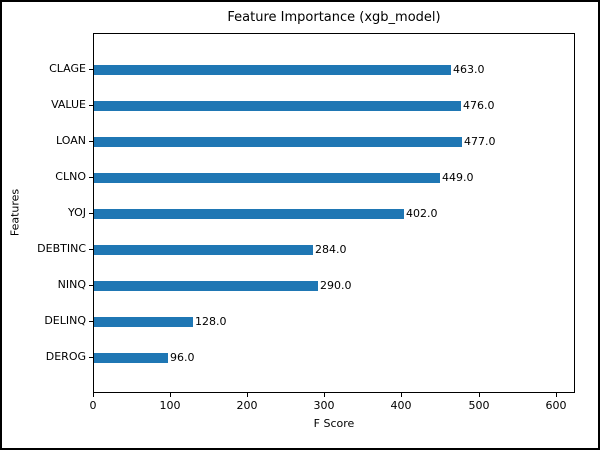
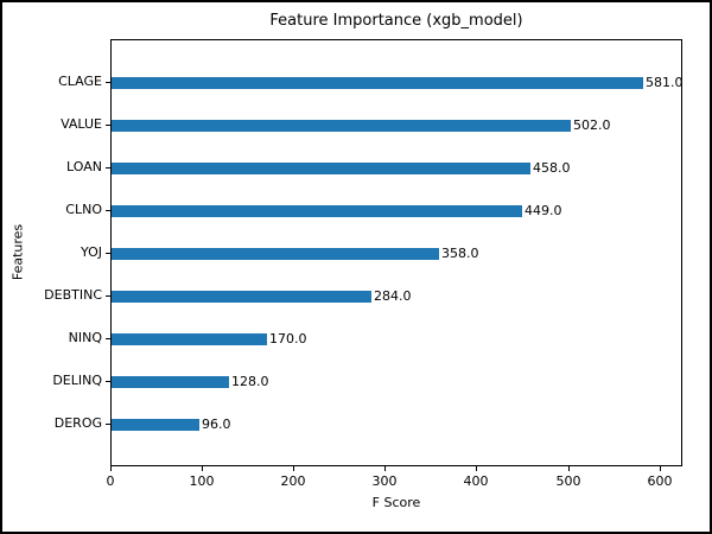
CLAGE: 463.0 -> 581.0
VALUE: 476.0 -> 502.0
LOAN: 477.0 -> 458.0
YOJ: 402.0 -> 358.0
NINQ: 290.0 -> 170.0
